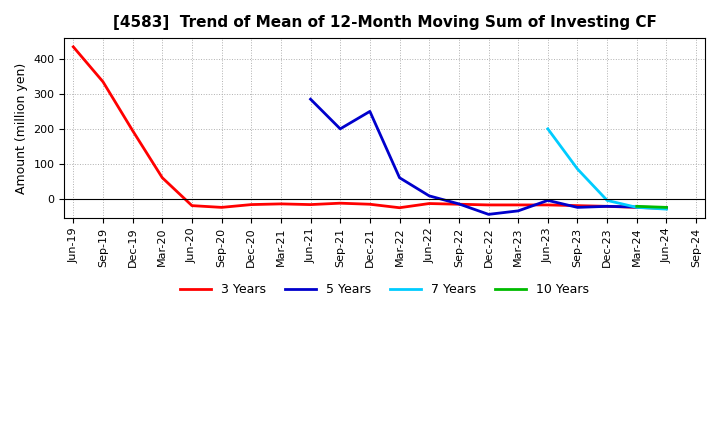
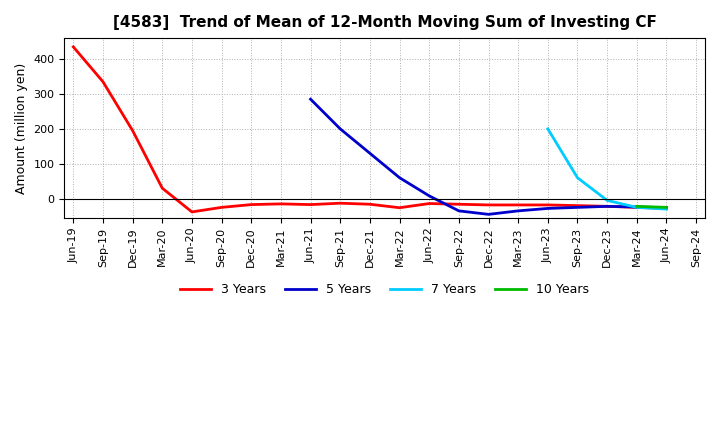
3 Years/Mar-20: 60 -> 30
3 Years/Jun-20: -20 -> -38
5 Years/Dec-21: 250 -> 130
5 Years/Sep-22: -15 -> -35
5 Years/Jun-23: -5 -> -28
7 Years/Sep-23: 85 -> 60
